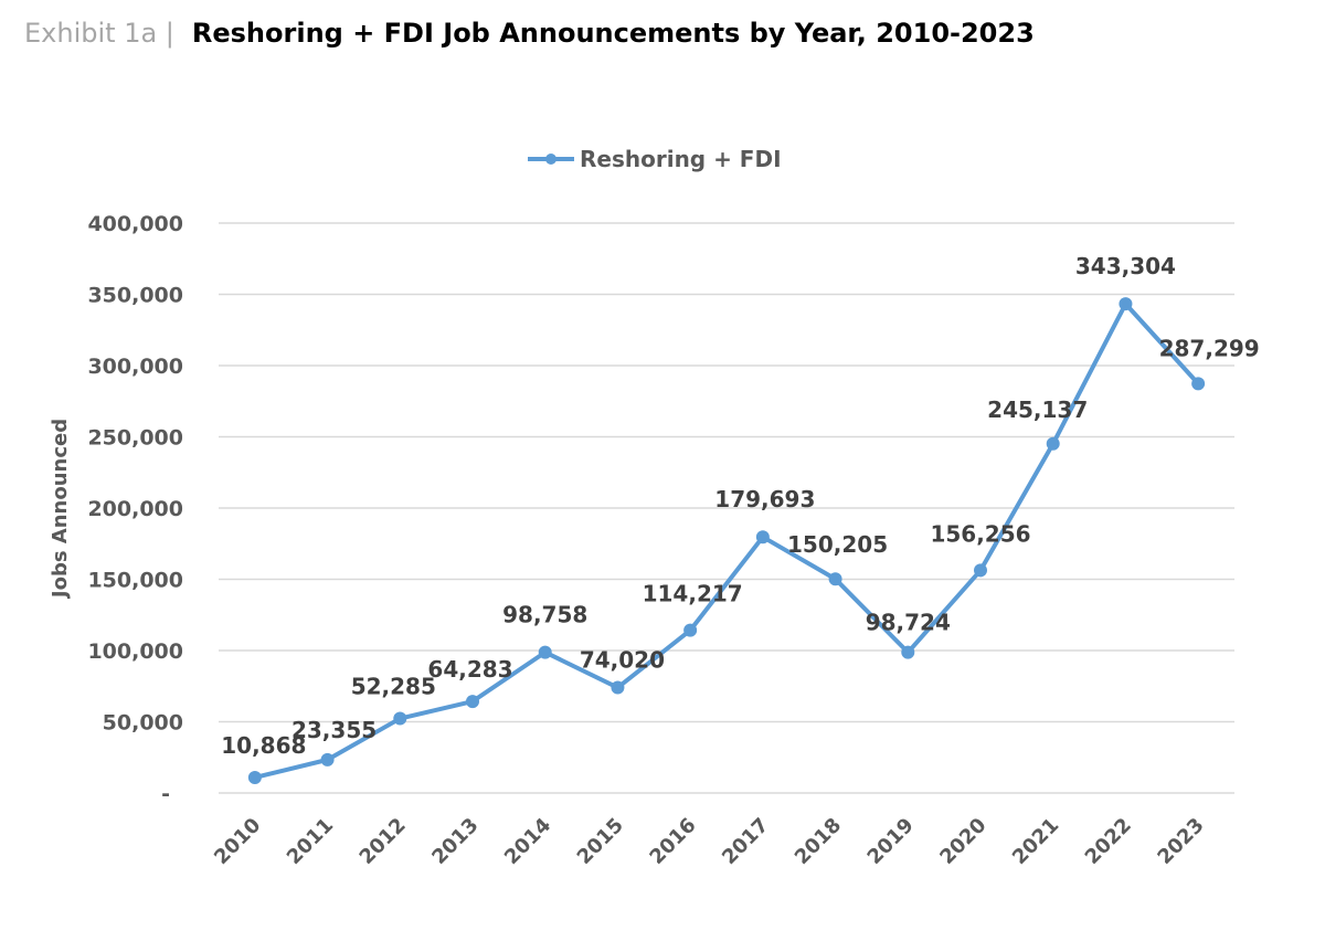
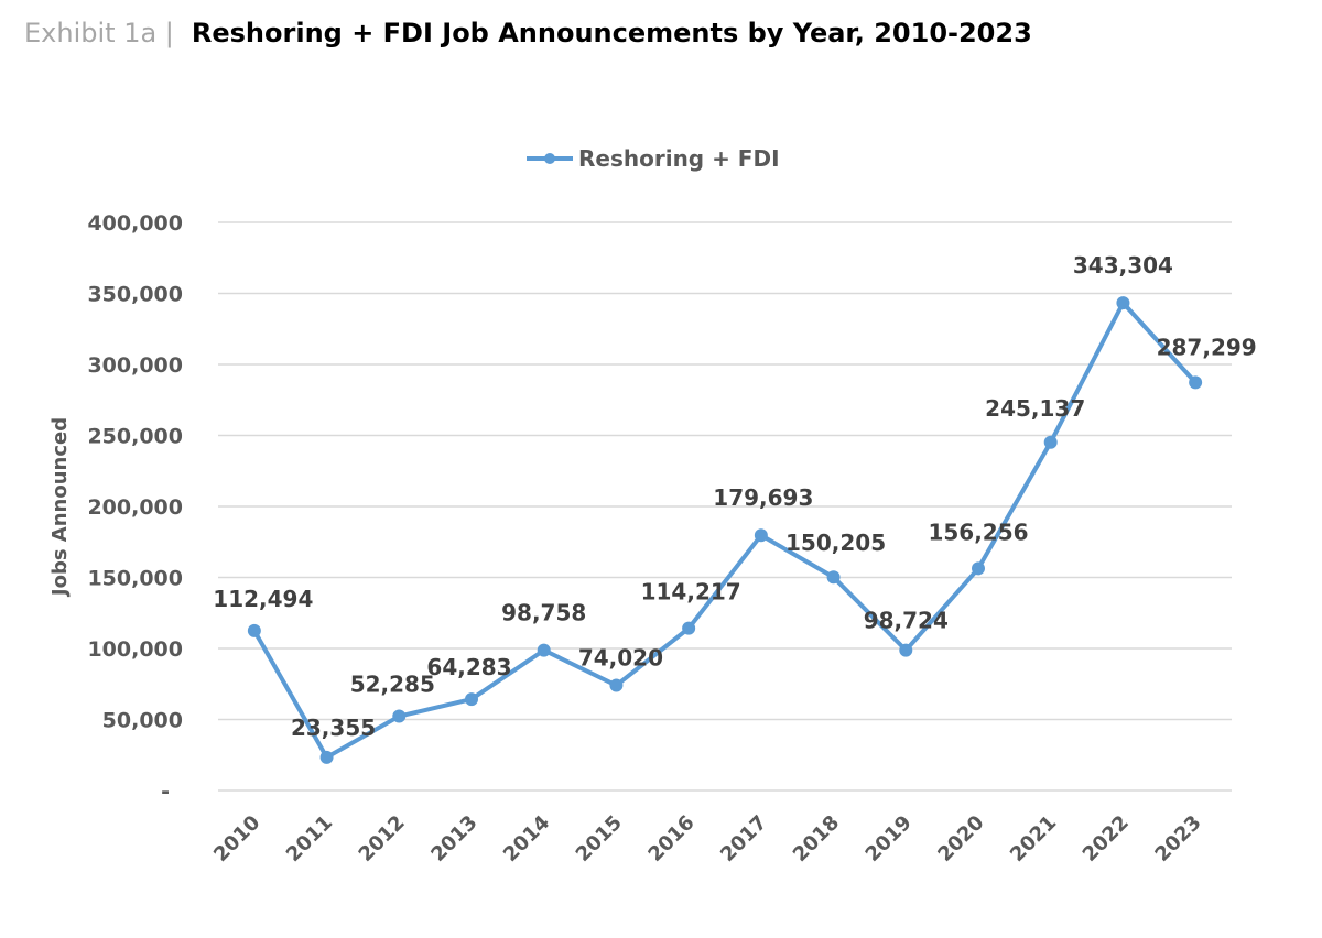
2010: 10,868 -> 112,494
